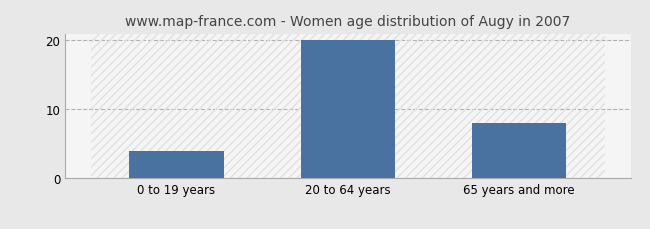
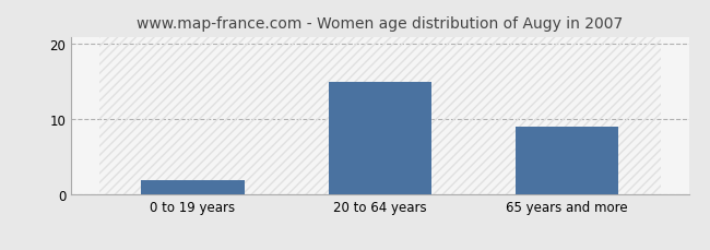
0 to 19 years: 4 -> 2
20 to 64 years: 20 -> 15
65 years and more: 8 -> 9
